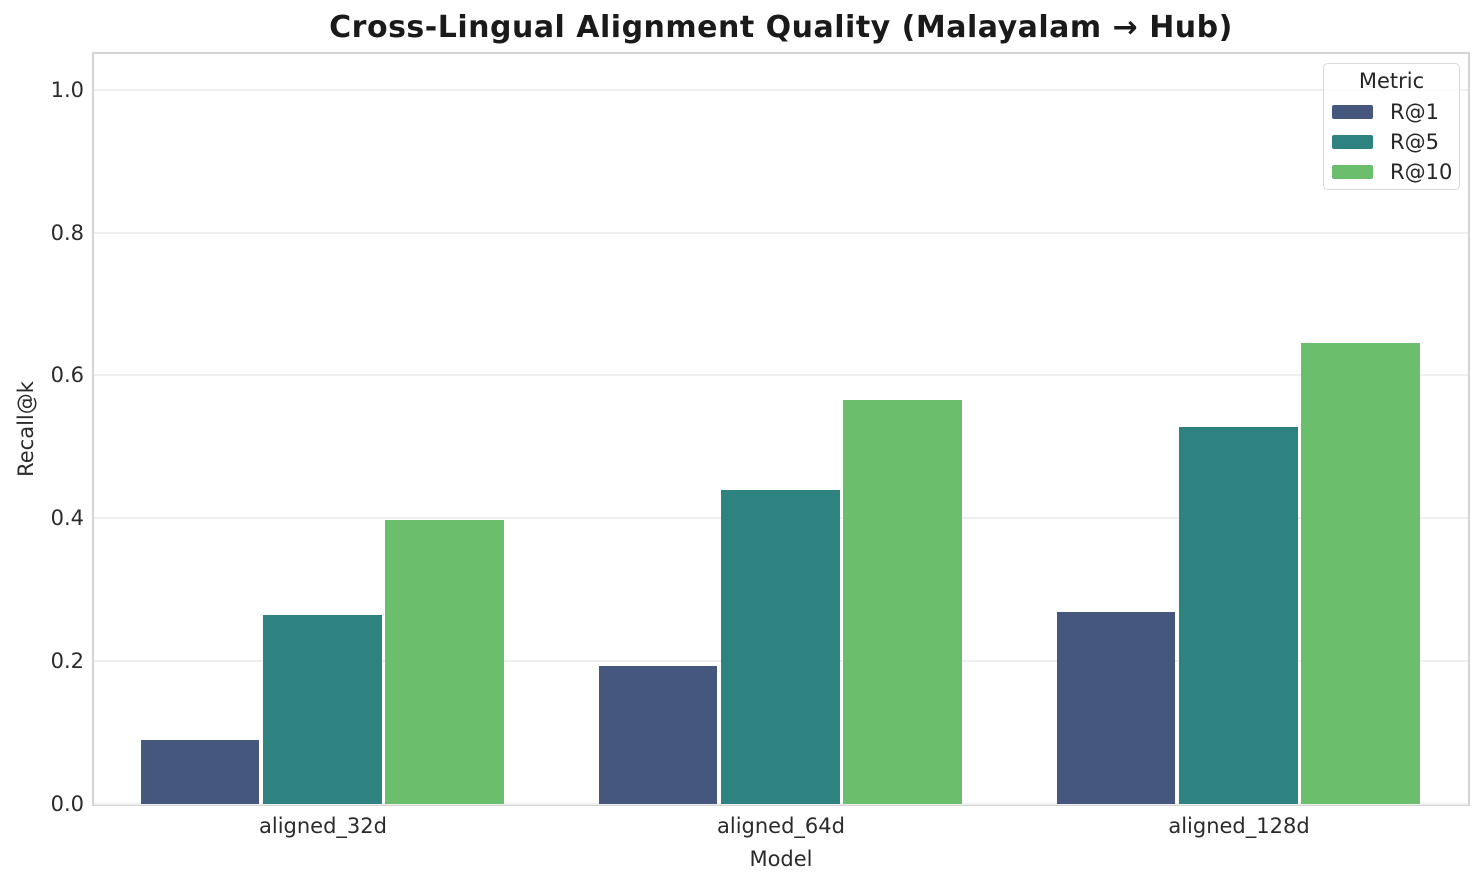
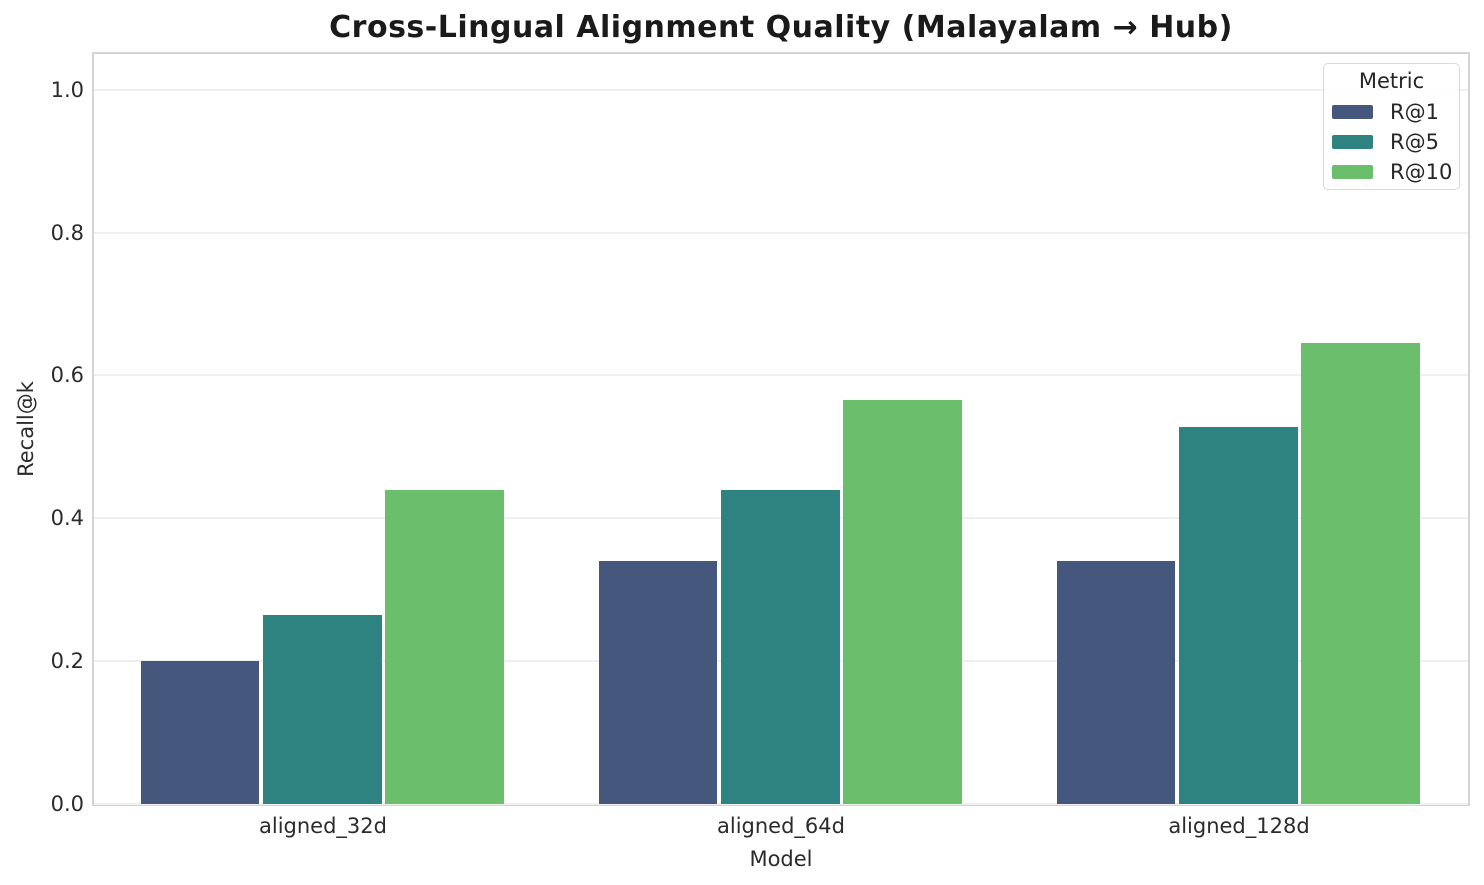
R@1/aligned_32d: 0.09 -> 0.20
R@10/aligned_32d: 0.40 -> 0.44
R@1/aligned_64d: 0.19 -> 0.34
R@1/aligned_128d: 0.27 -> 0.34
